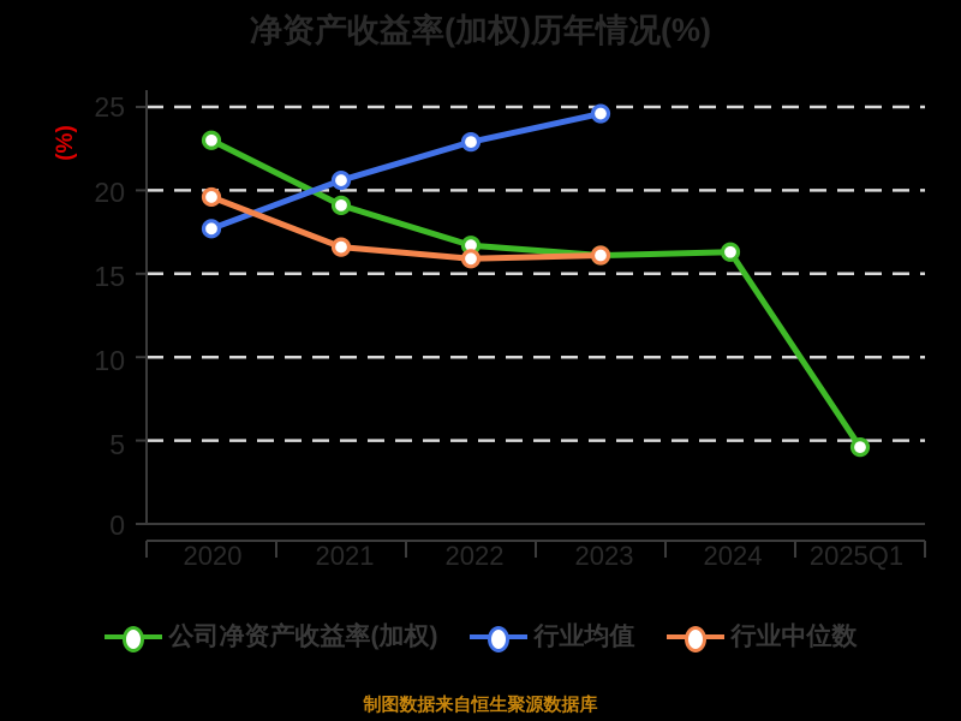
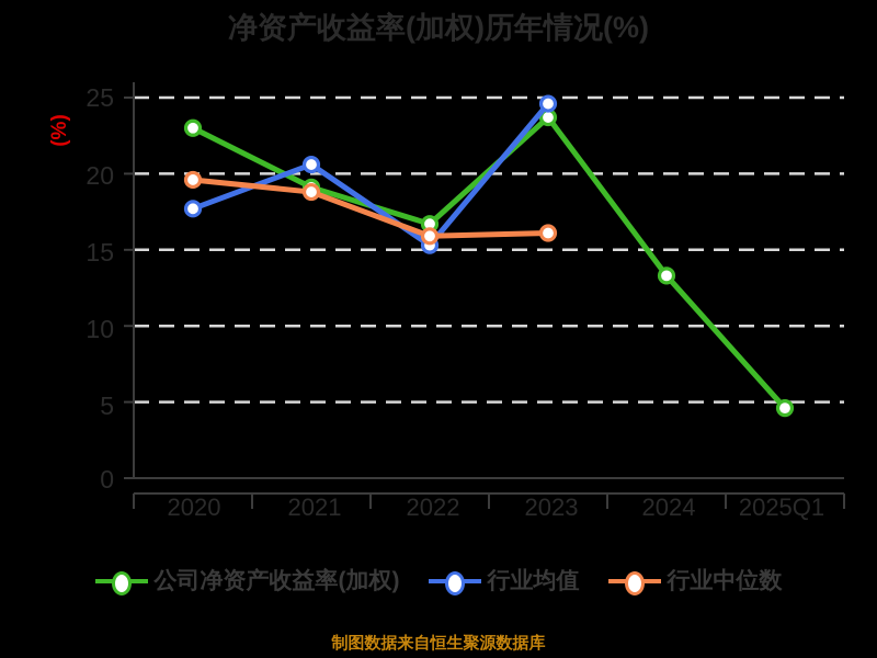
行业中位数/2021: 16.6 -> 18.8
行业均值/2022: 22.9 -> 15.3
公司净资产收益率(加权)/2023: 16.1 -> 23.7
公司净资产收益率(加权)/2024: 16.3 -> 13.3
